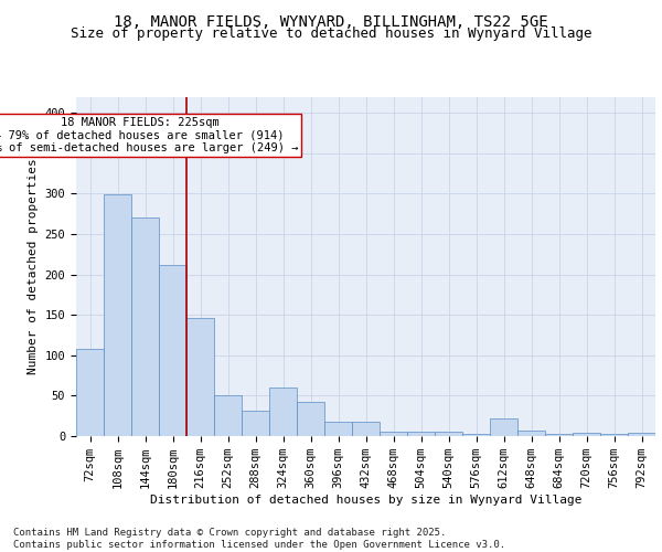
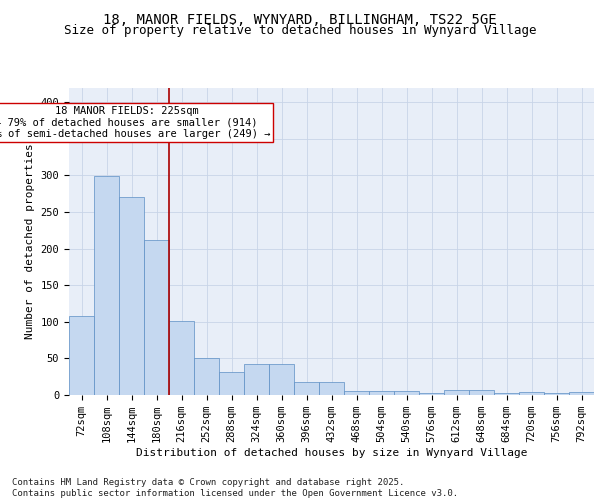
216sqm: 146 -> 101
324sqm: 60 -> 42
612sqm: 22 -> 7
